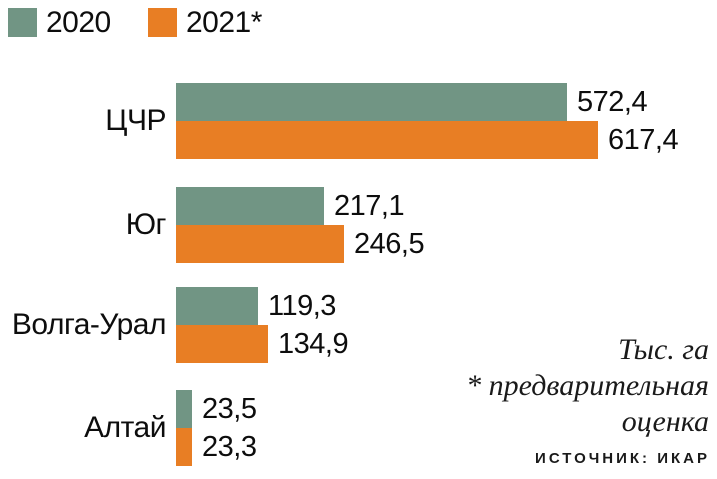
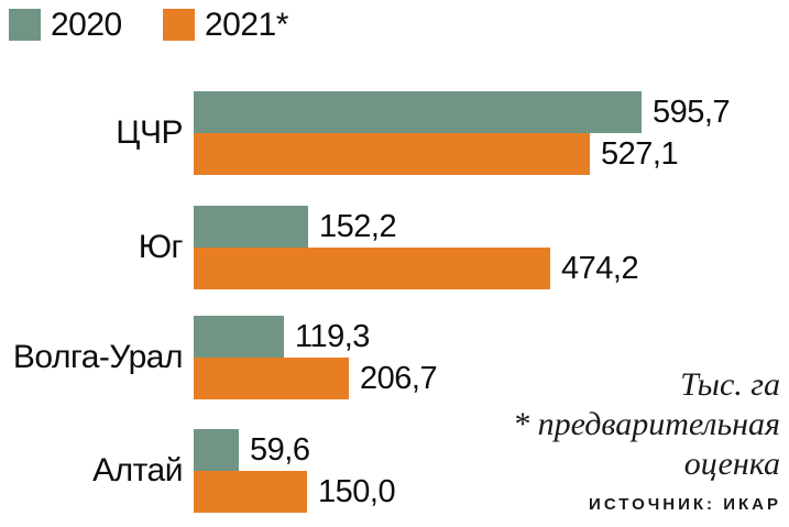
2020/ЦЧР: 572,4 -> 595,7
2021*/ЦЧР: 617,4 -> 527,1
2020/Юг: 217,1 -> 152,2
2021*/Юг: 246,5 -> 474,2
2021*/Волга-Урал: 134,9 -> 206,7
2020/Алтай: 23,5 -> 59,6
2021*/Алтай: 23,3 -> 150,0
